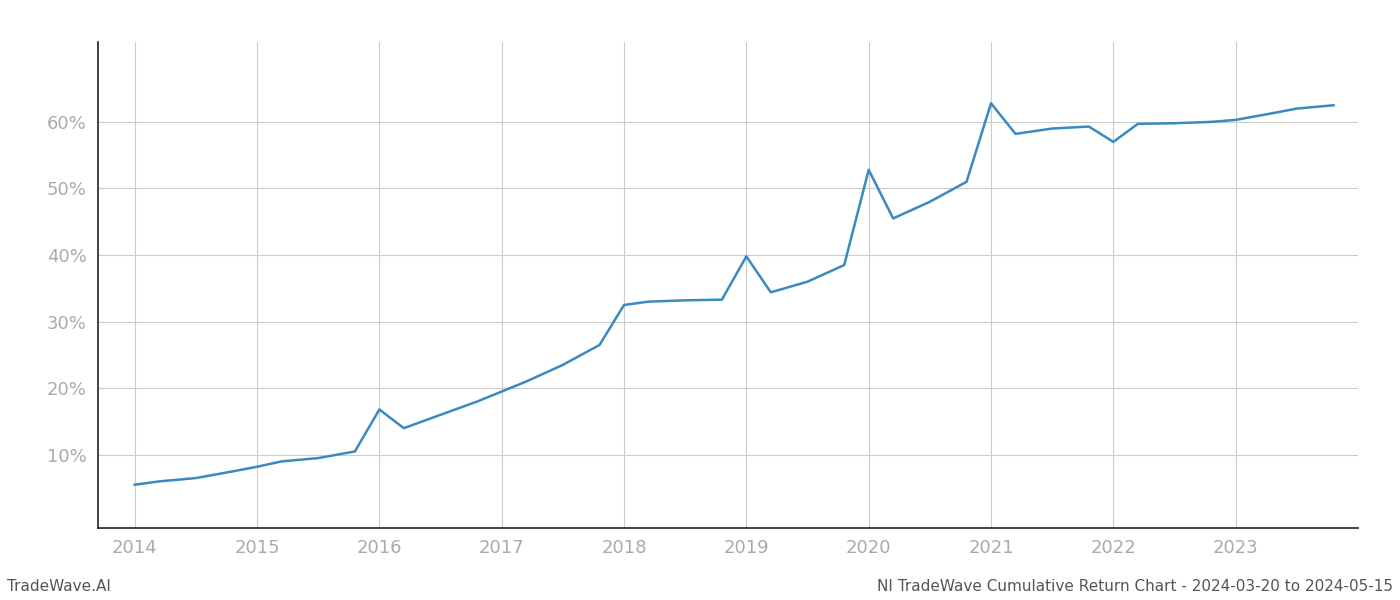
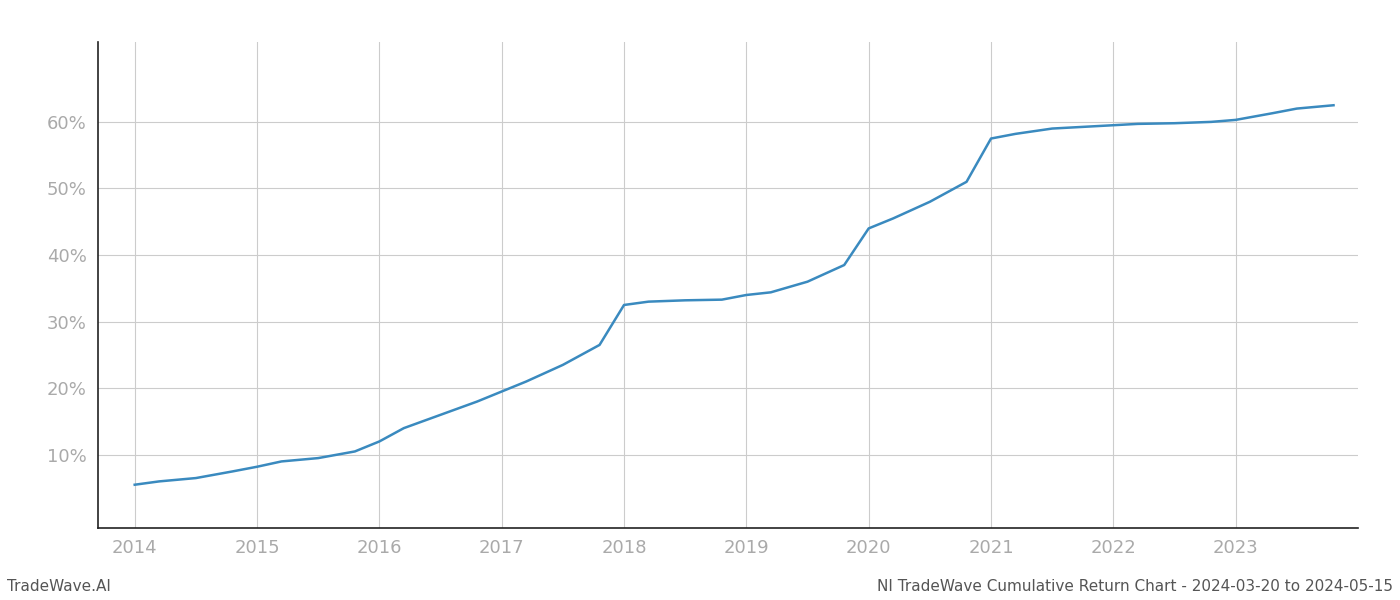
2016: 16.8% -> 12.0%
2019: 39.8% -> 34.0%
2020: 52.8% -> 44.0%
2021: 62.8% -> 57.5%
2022: 57.0% -> 59.5%
